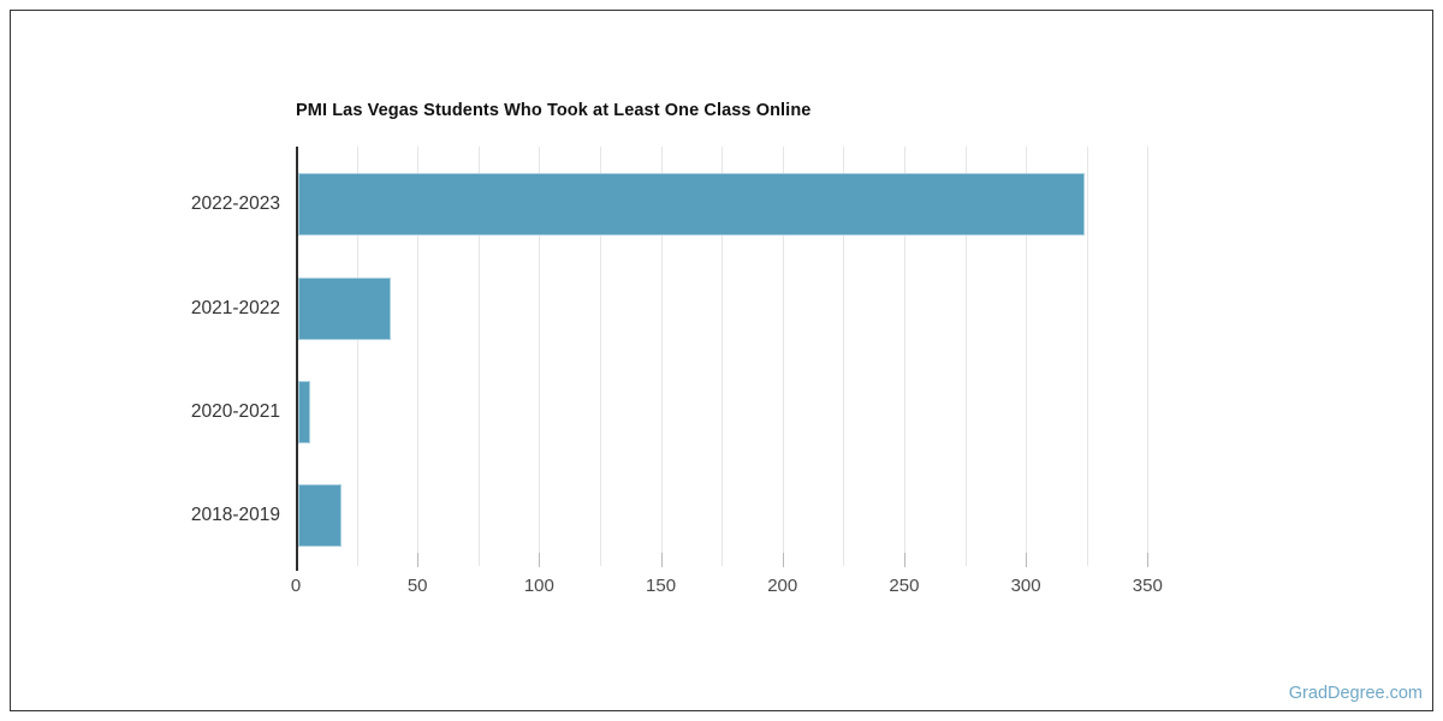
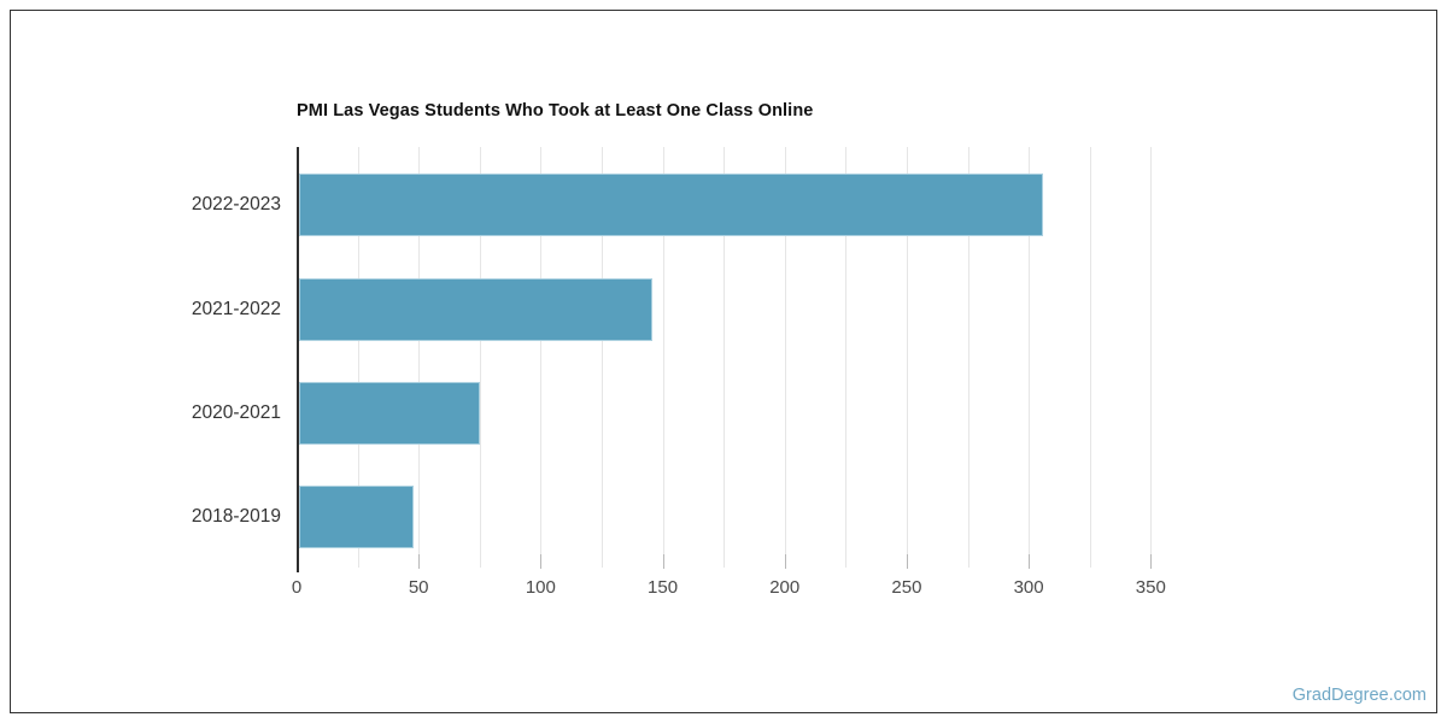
2022-2023: 323 -> 305
2021-2022: 38 -> 145
2020-2021: 5 -> 74
2018-2019: 18 -> 47
